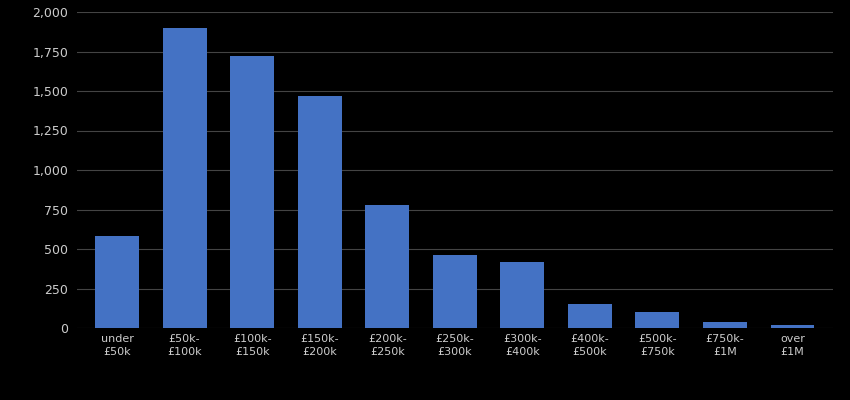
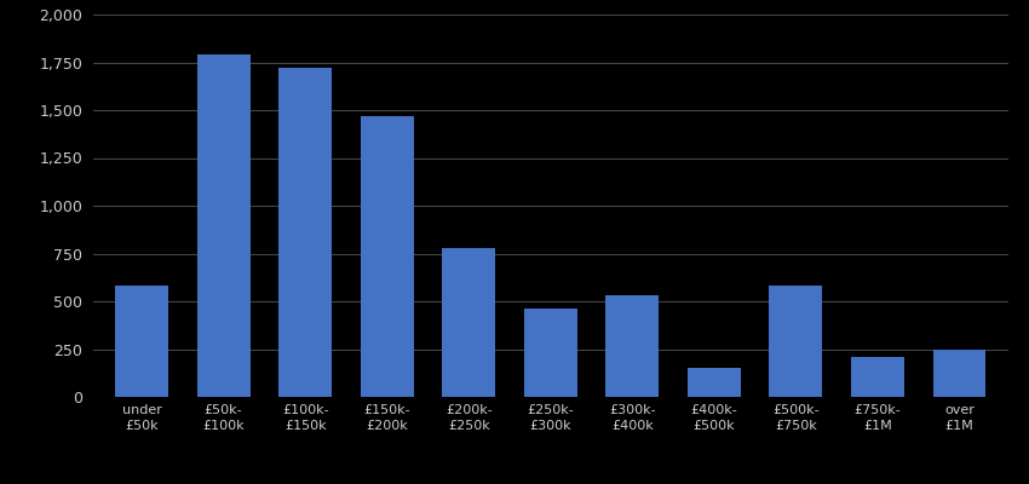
£50k- £100k: 1,900 -> 1,790
£300k- £400k: 420 -> 530
£500k- £750k: 100 -> 580
£750k- £1M: 40 -> 210
over £1M: 20 -> 250
